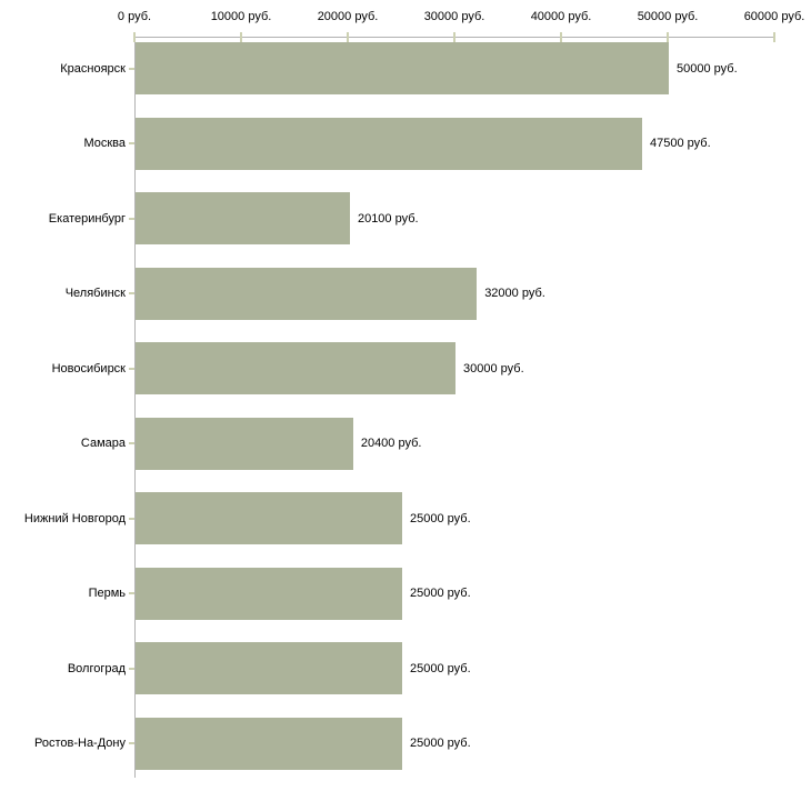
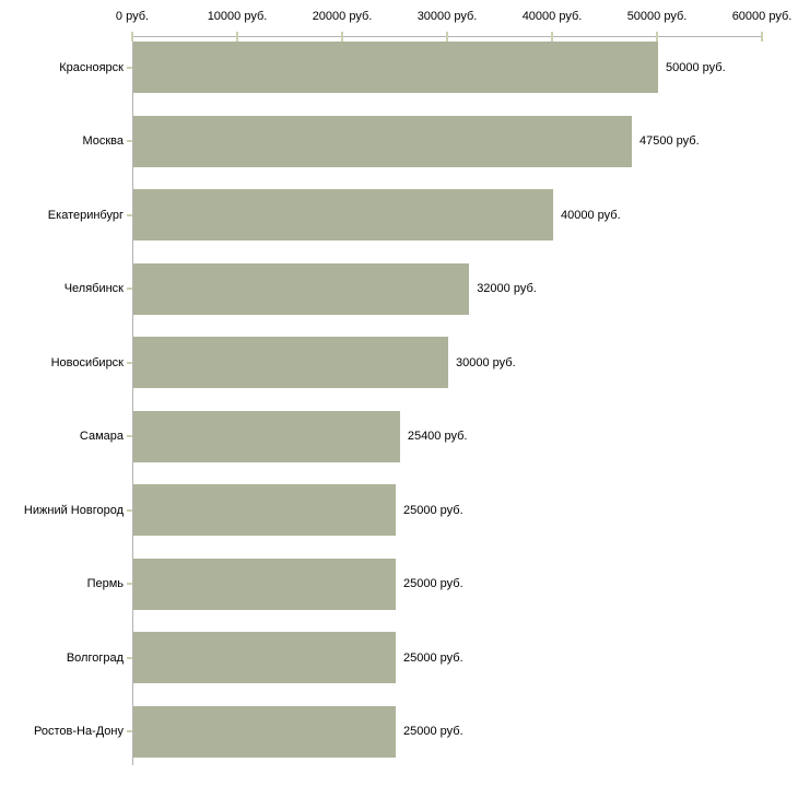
Екатеринбург: 20100 -> 40000
Самара: 20400 -> 25400
